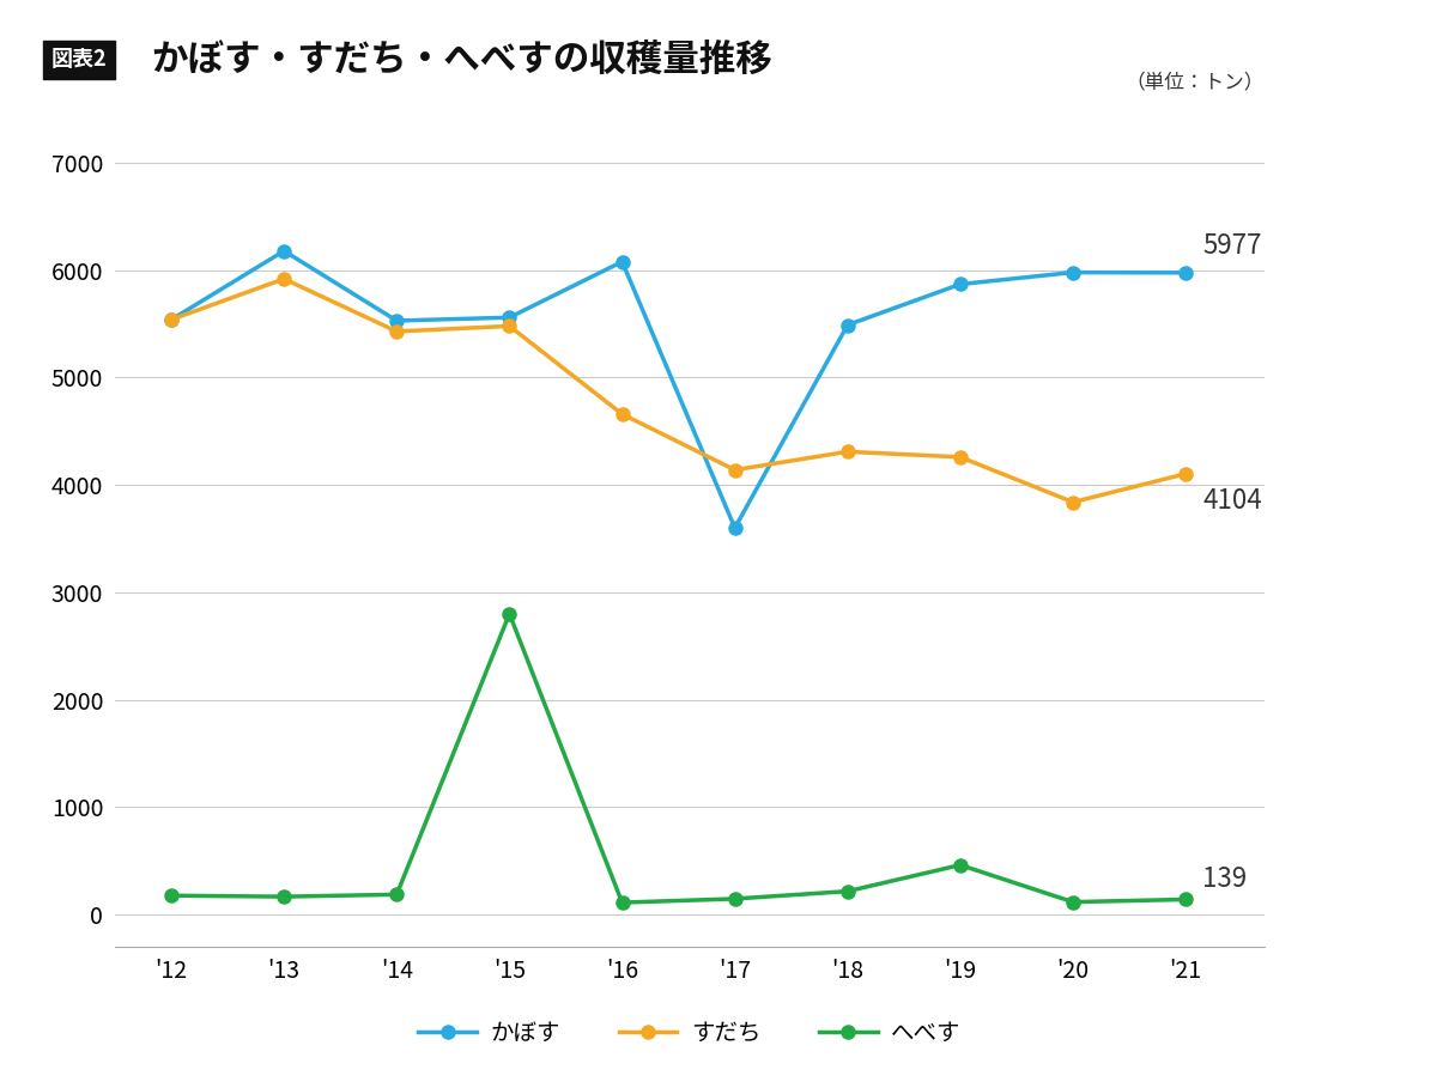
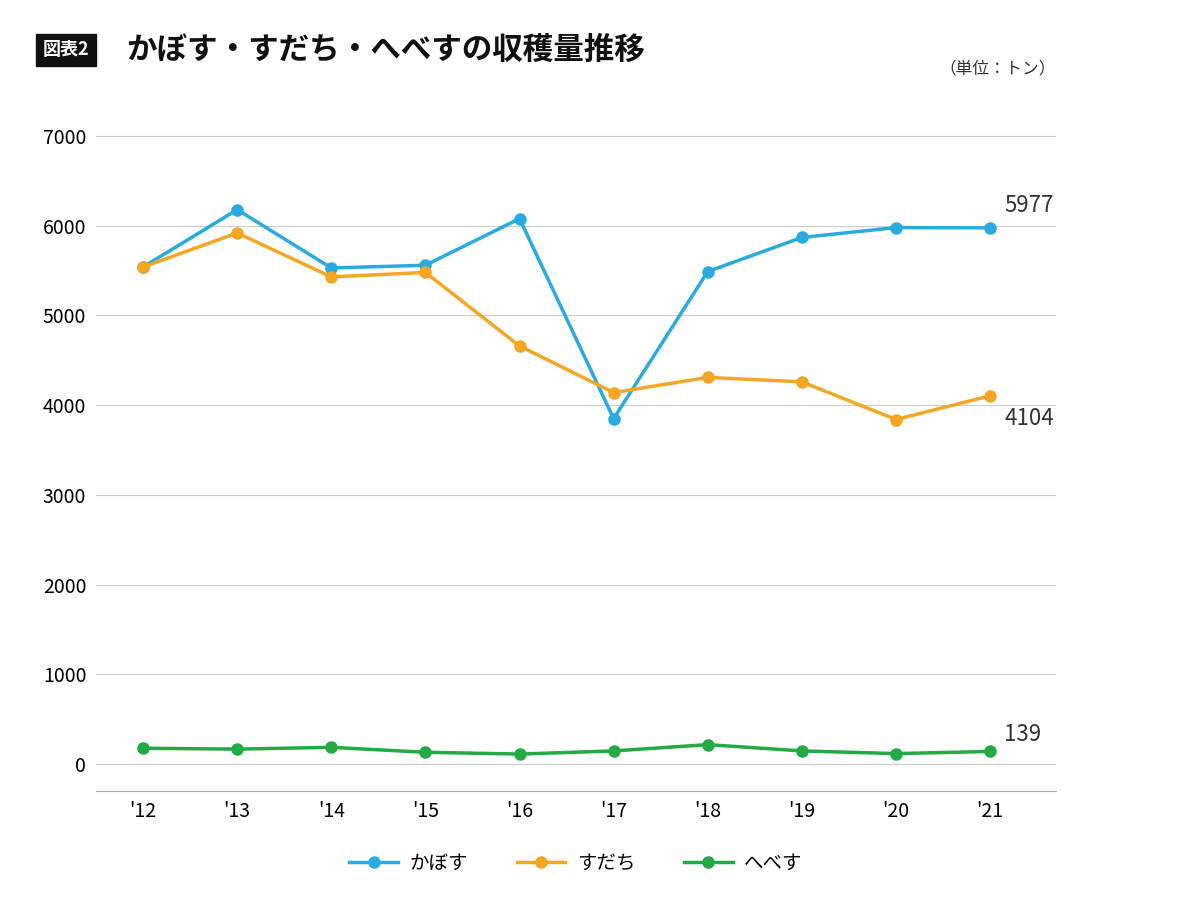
へべす/'15: 2800 -> 130
かぼす/'17: 3600 -> 3850
へべす/'19: 460 -> 140
